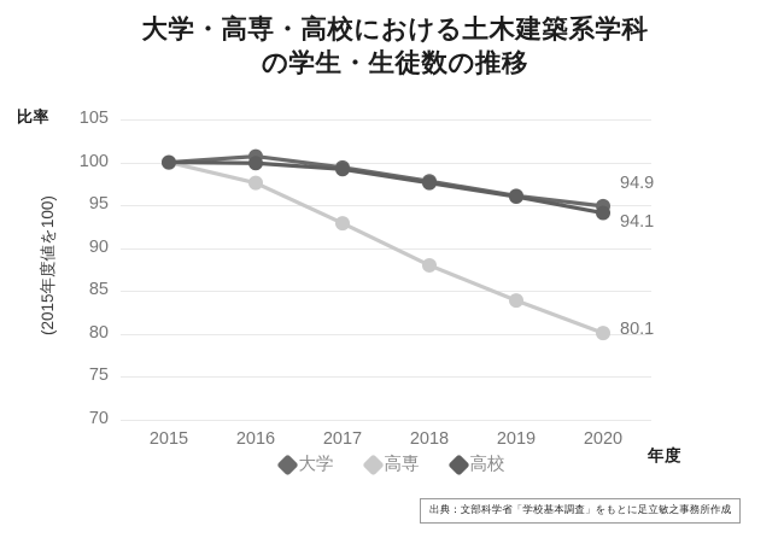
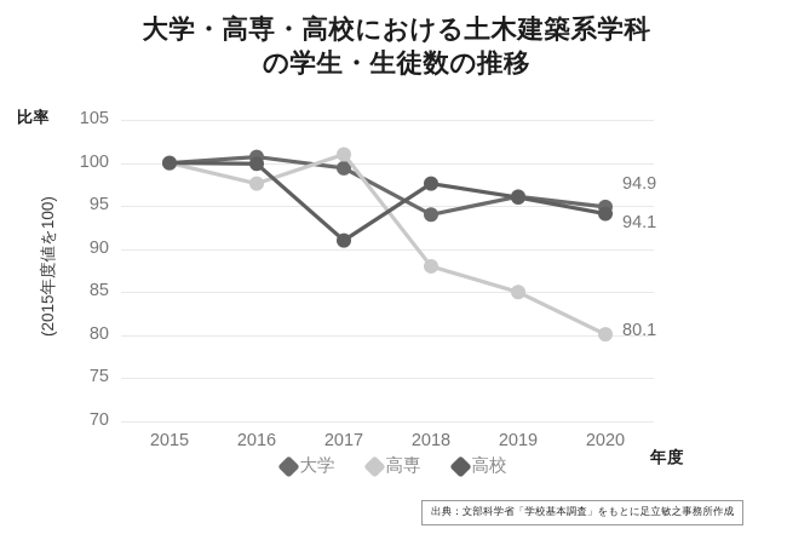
高専/2017: 93 -> 101
高校/2017: 99 -> 91
大学/2018: 98 -> 94
高専/2019: 84 -> 85
